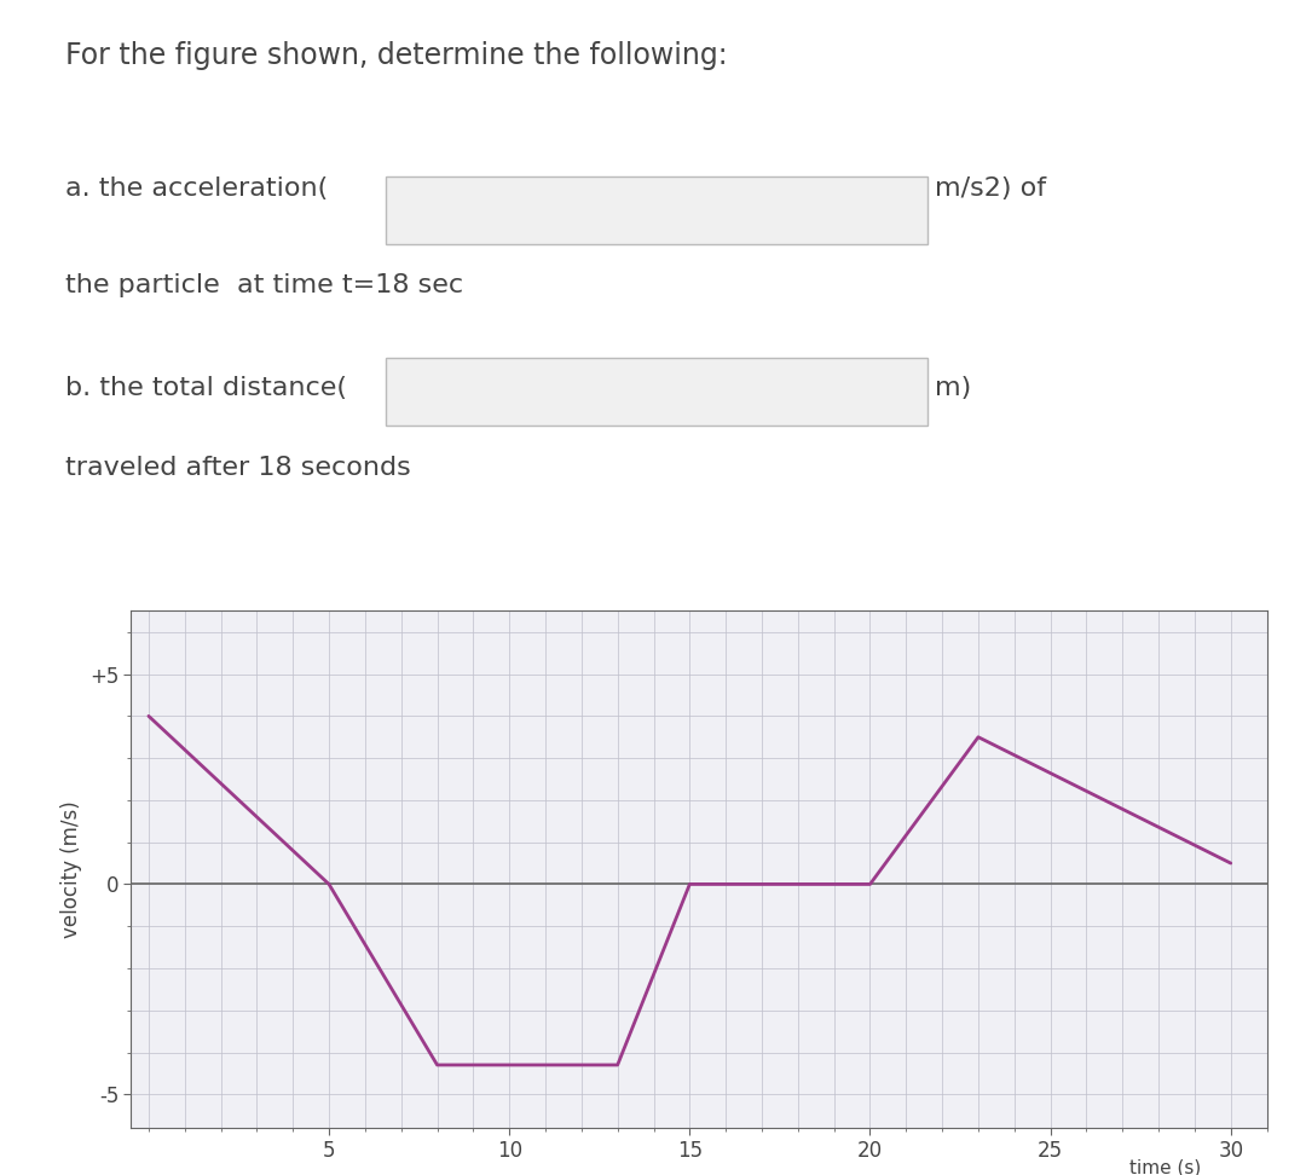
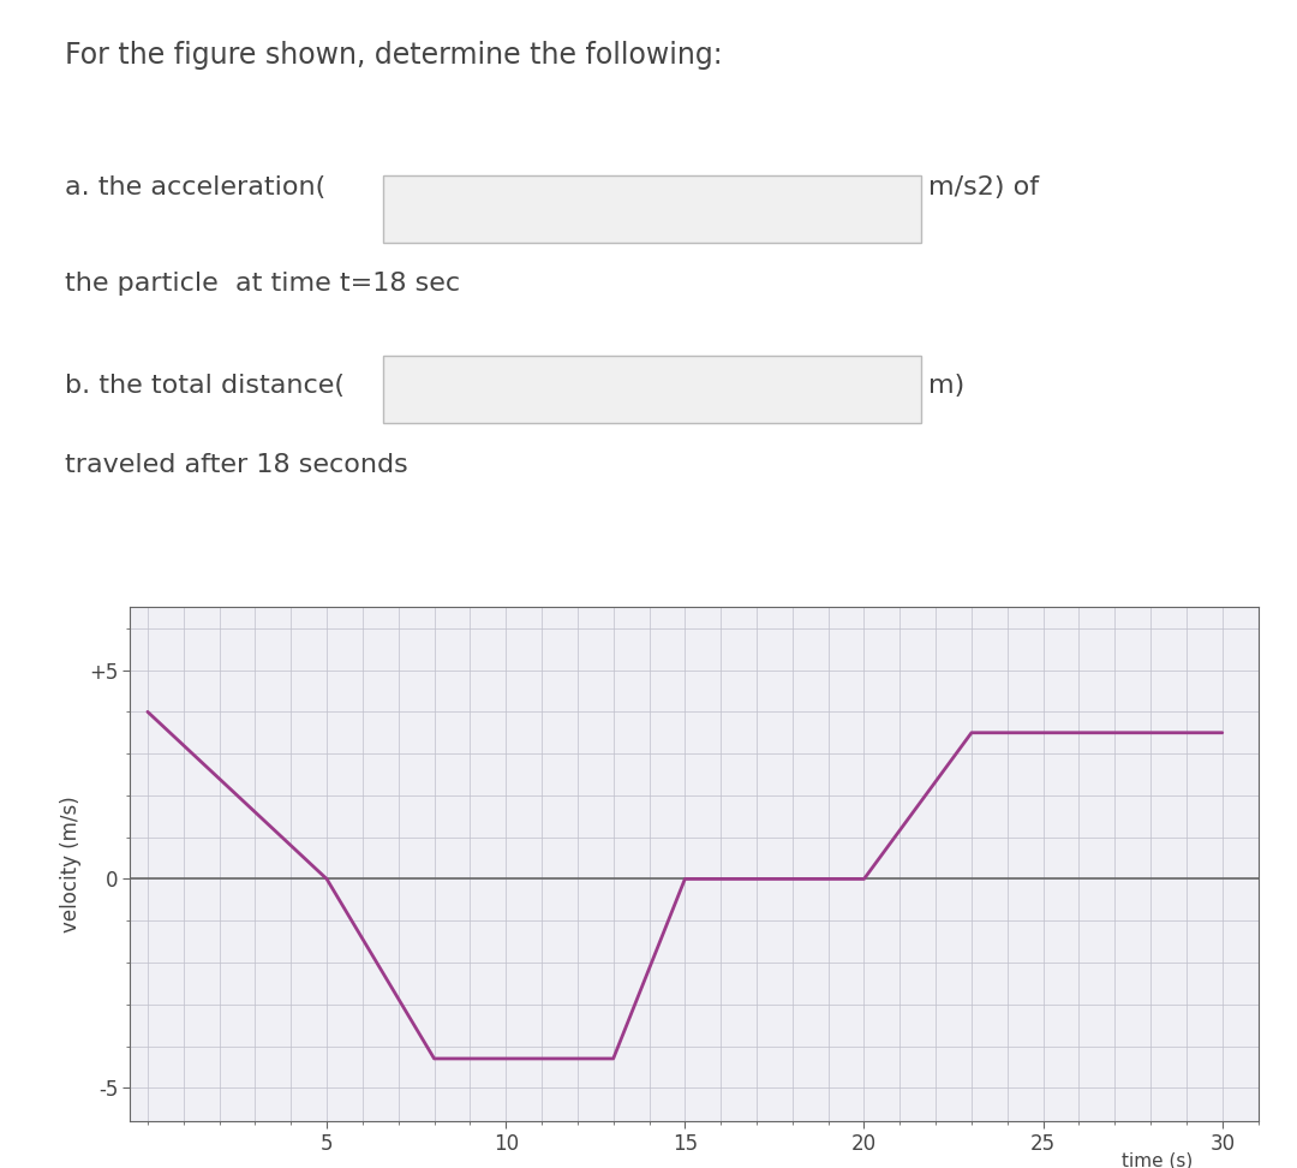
30: 0.5 -> 3.5
